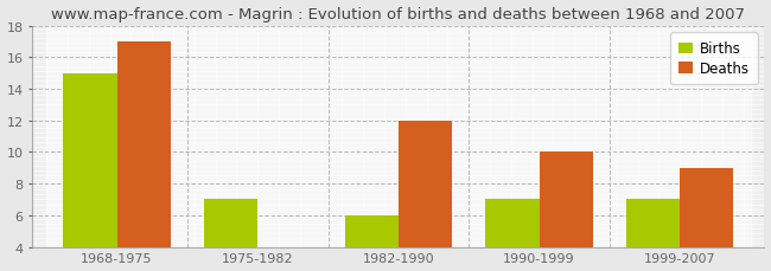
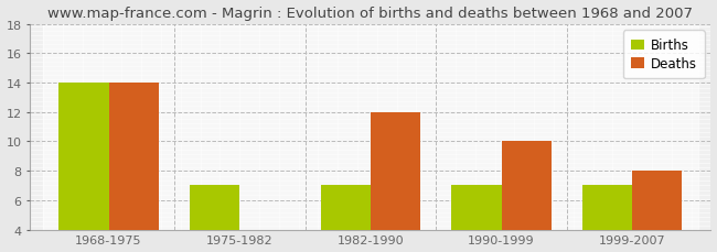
Births/1968-1975: 15 -> 14
Deaths/1968-1975: 17 -> 14
Births/1982-1990: 6 -> 7
Deaths/1999-2007: 9 -> 8
